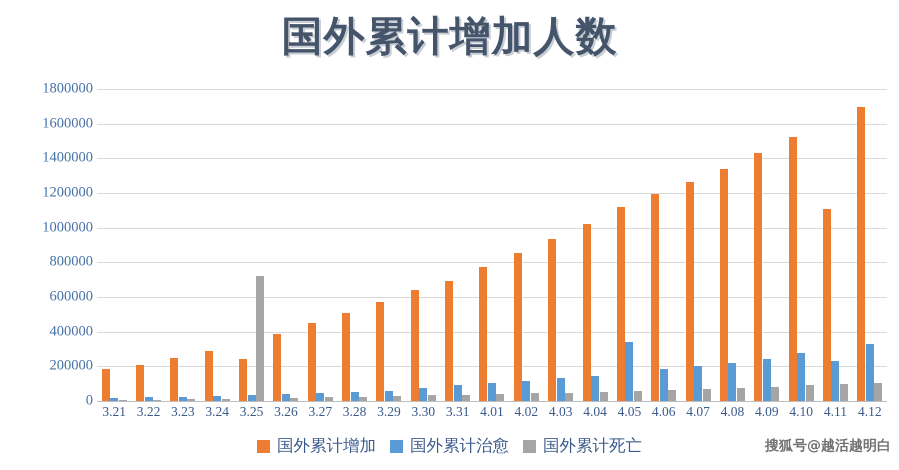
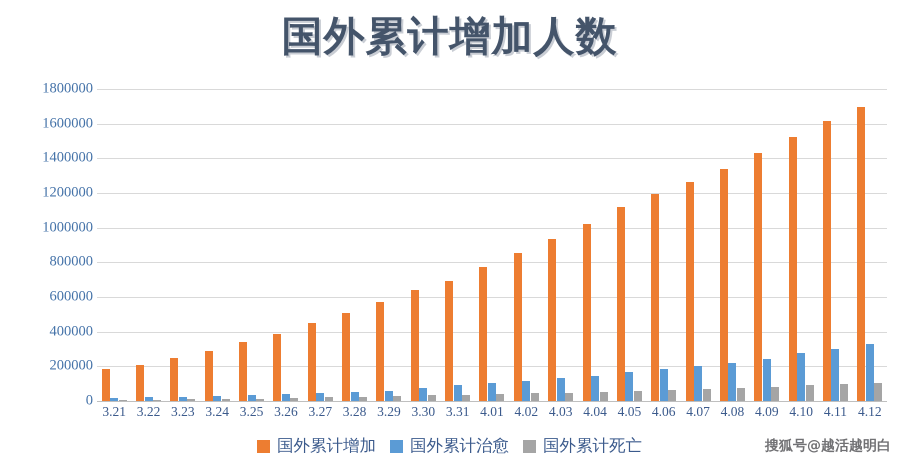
国外累计增加/3.25: 240000 -> 340000
国外累计死亡/3.25: 720000 -> 10000
国外累计治愈/4.05: 340000 -> 170000
国外累计增加/4.11: 1110000 -> 1610000
国外累计治愈/4.11: 230000 -> 300000
